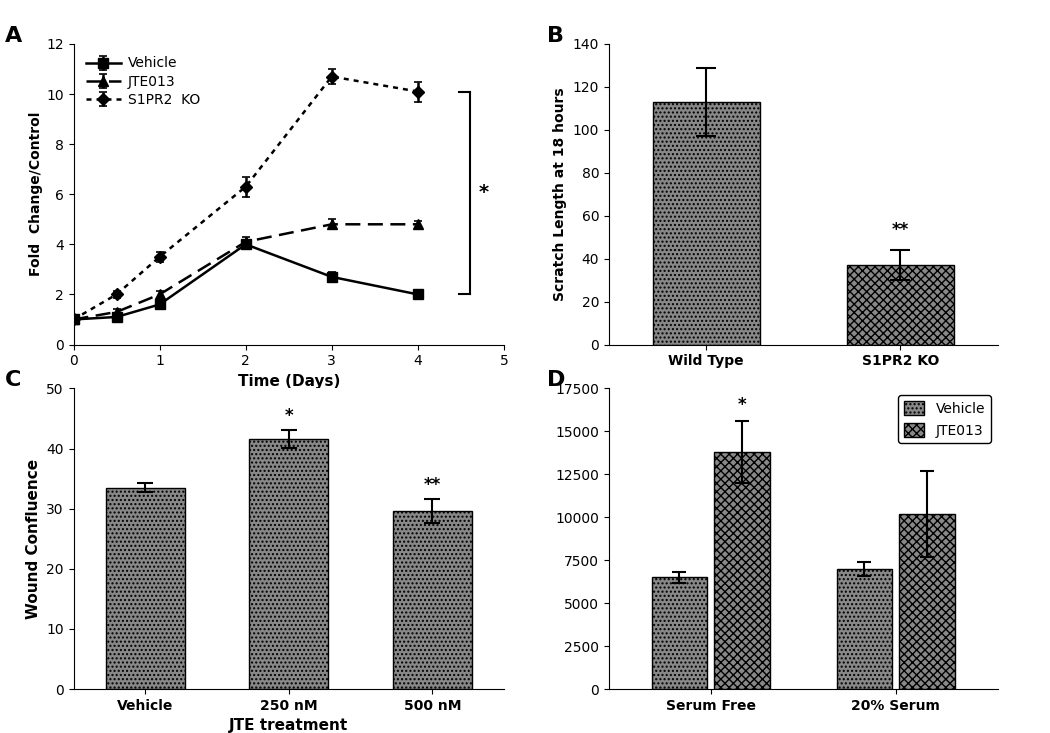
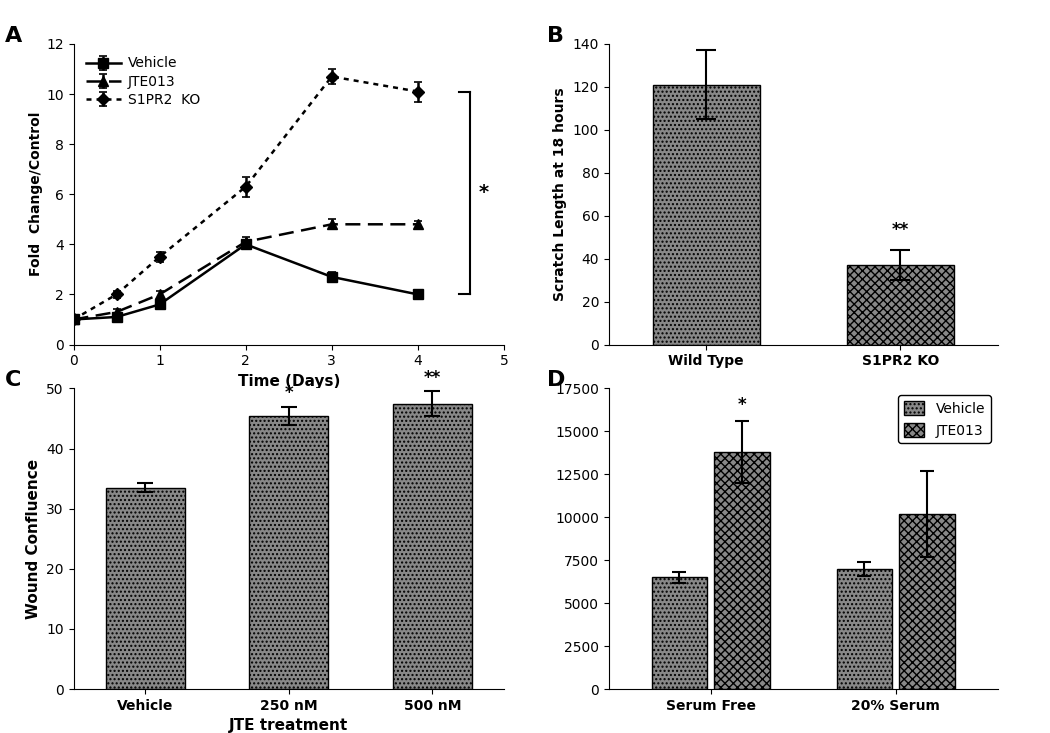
Wild Type: 113 -> 121
250 nM: 41.6 -> 45.5
500 nM: 29.6 -> 47.5
